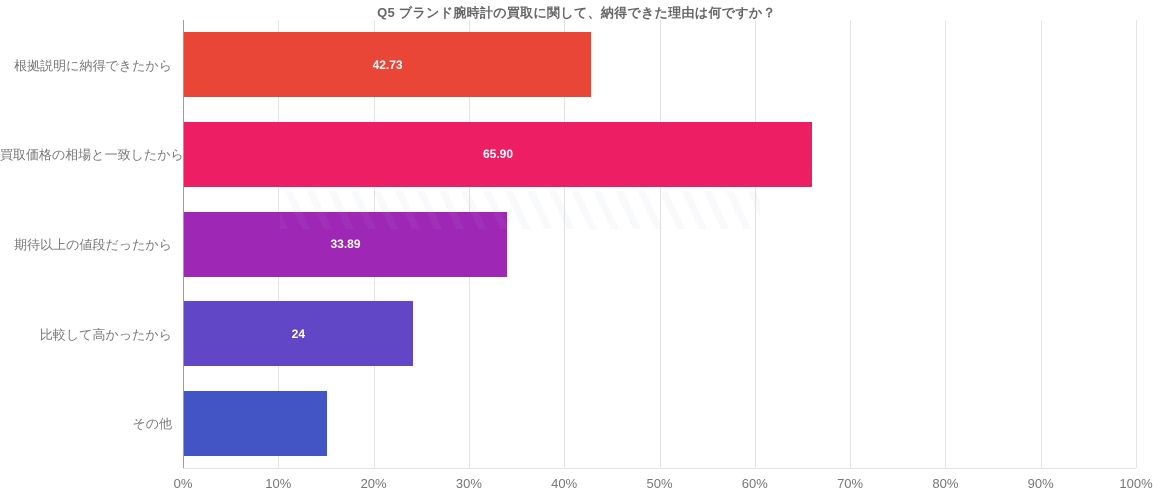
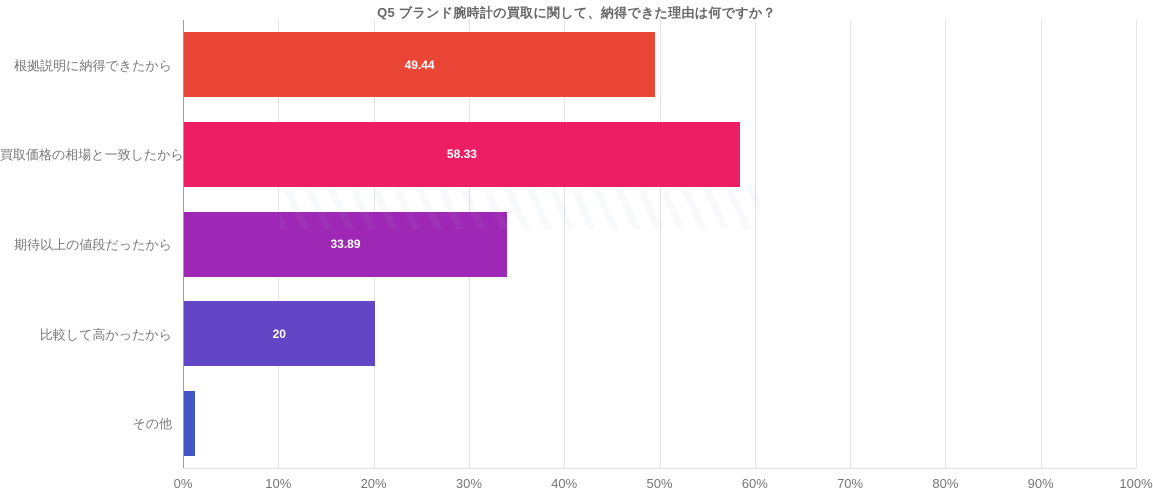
根拠説明に納得できたから: 42.73 -> 49.44
買取価格の相場と一致したから: 65.90 -> 58.33
比較して高かったから: 24 -> 20
その他: 15% -> 1%
